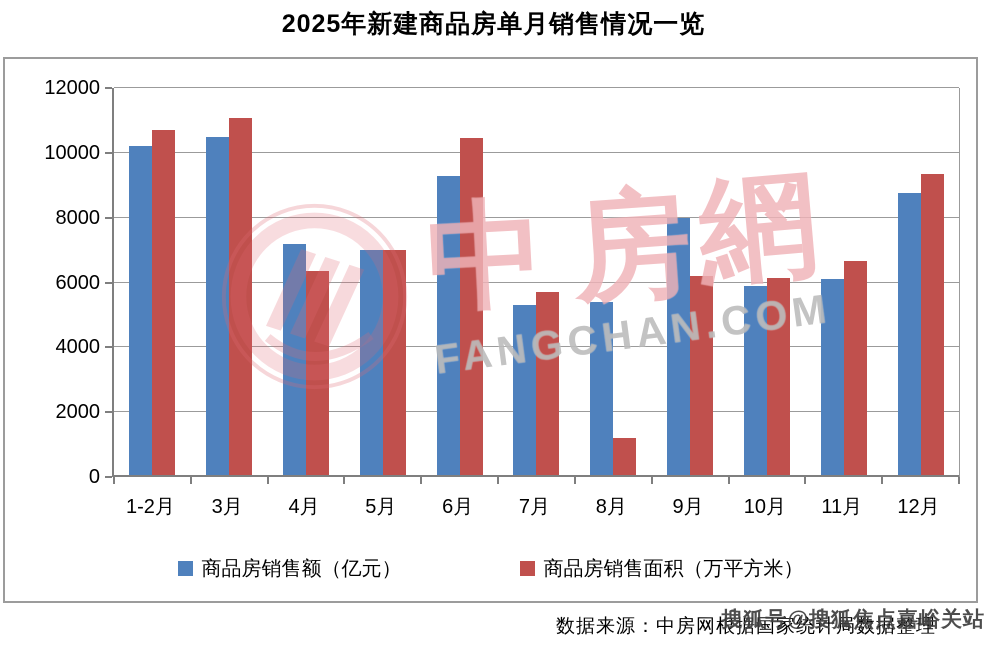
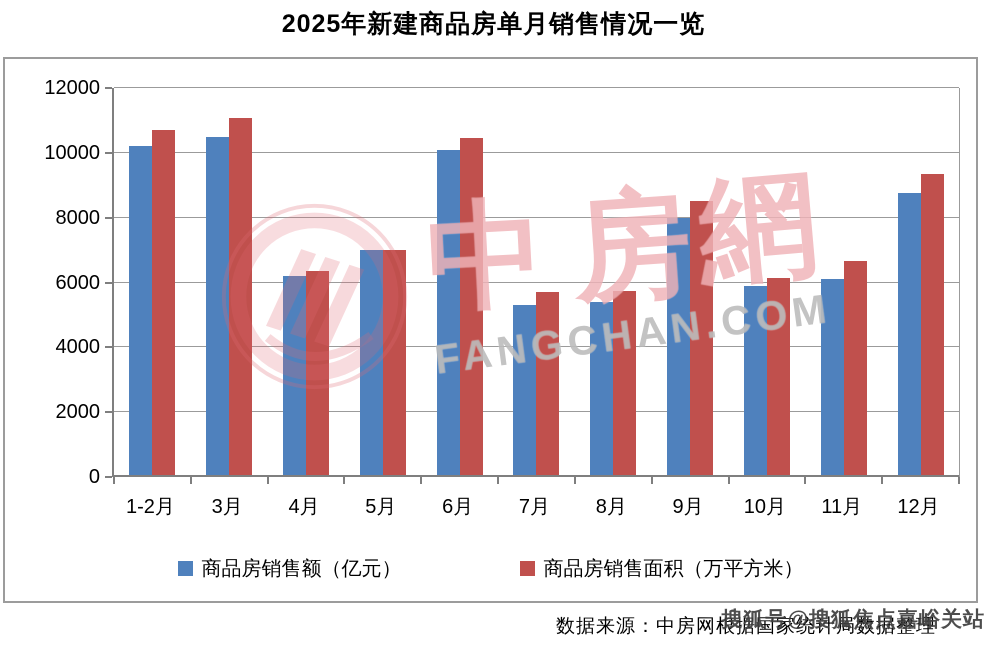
商品房销售额（亿元）/4月: 7200 -> 6200
商品房销售额（亿元）/6月: 9300 -> 10100
商品房销售面积（万平方米）/8月: 1200 -> 5700
商品房销售面积（万平方米）/9月: 6200 -> 8500
